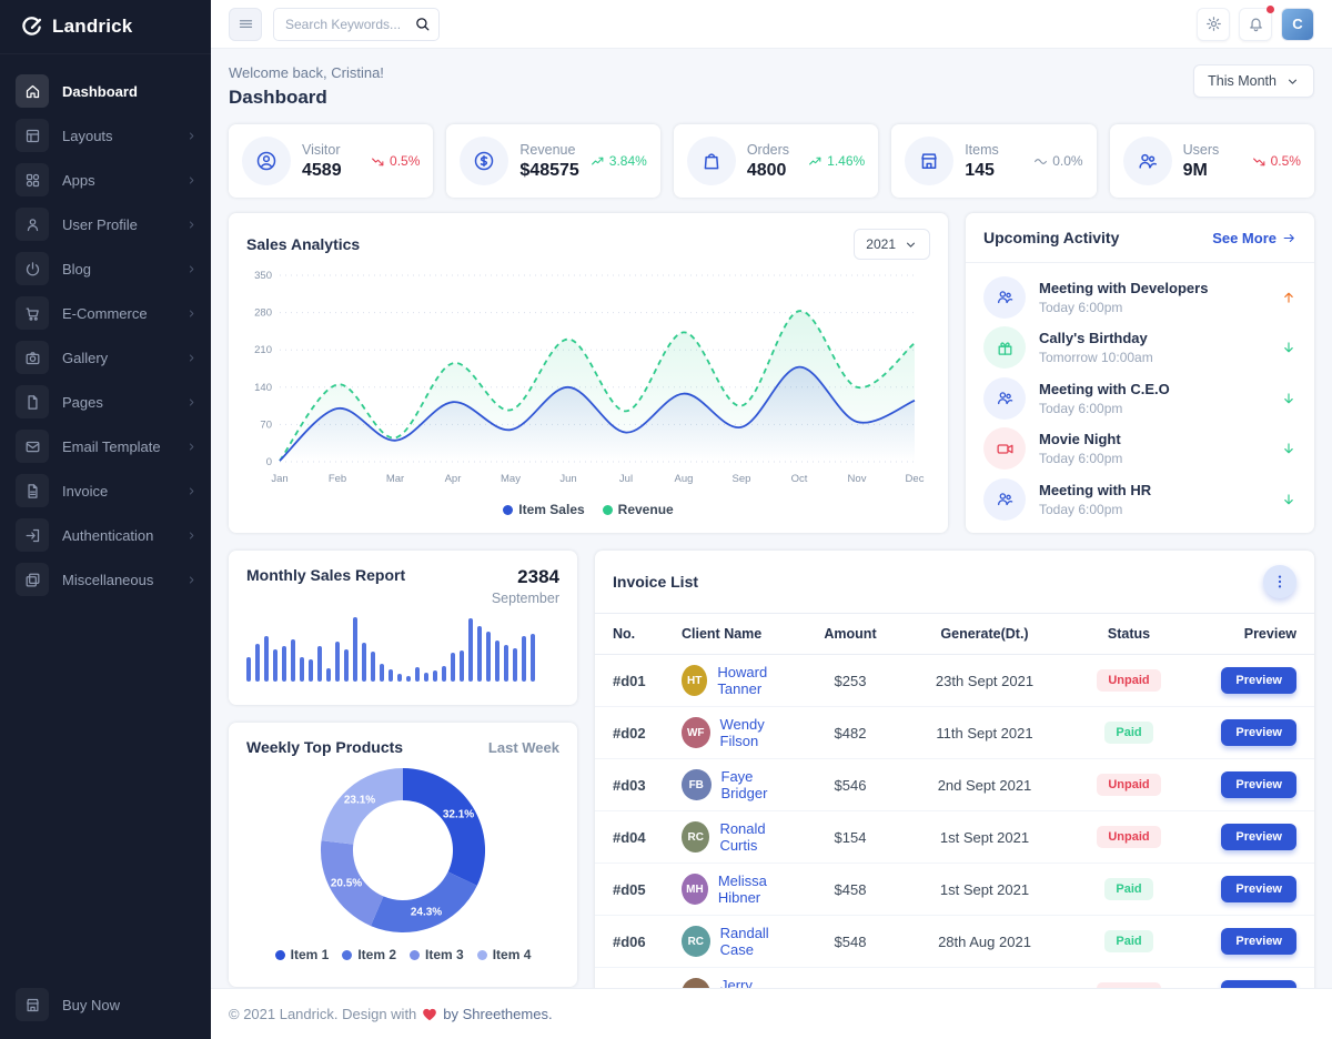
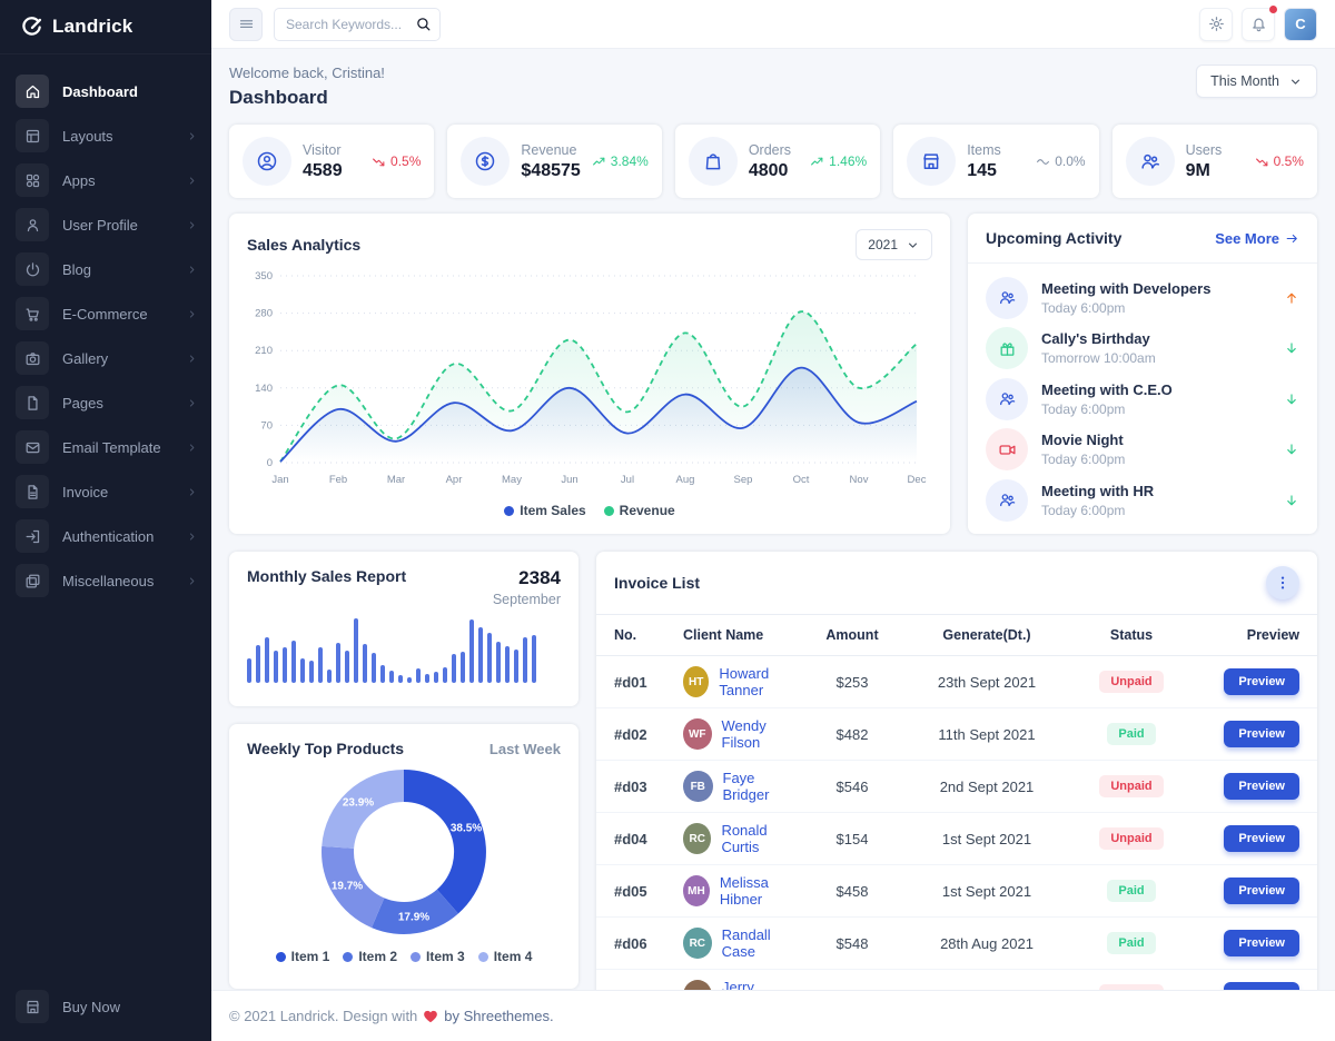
Weekly Top Products/Item 1: 32.1% -> 38.5%
Weekly Top Products/Item 2: 24.3% -> 17.9%
Weekly Top Products/Item 3: 20.5% -> 19.7%
Weekly Top Products/Item 4: 23.1% -> 23.9%
